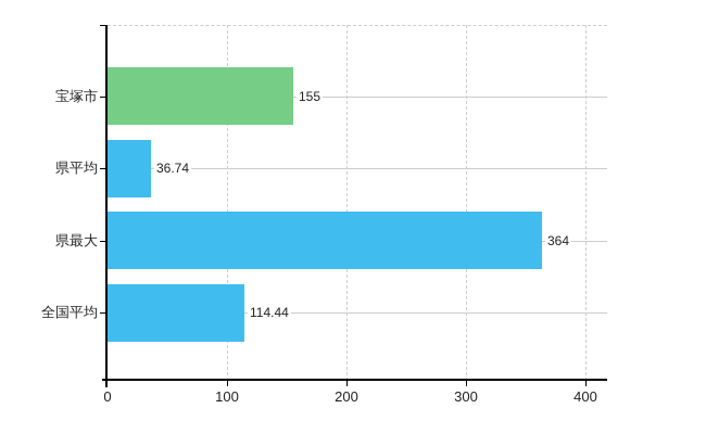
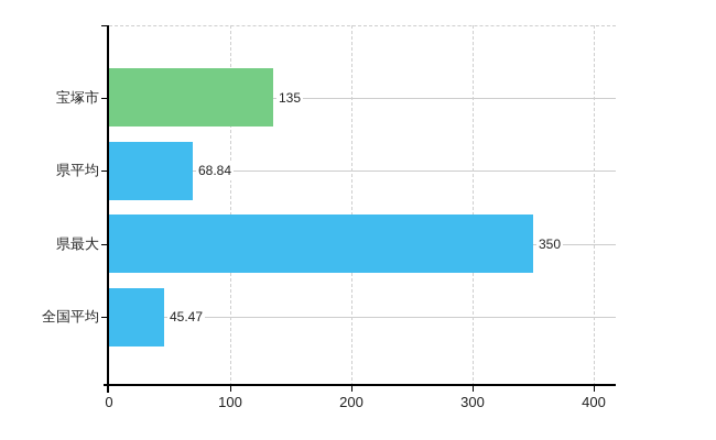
宝塚市: 155 -> 135
県平均: 36.74 -> 68.84
県最大: 364 -> 350
全国平均: 114.44 -> 45.47
